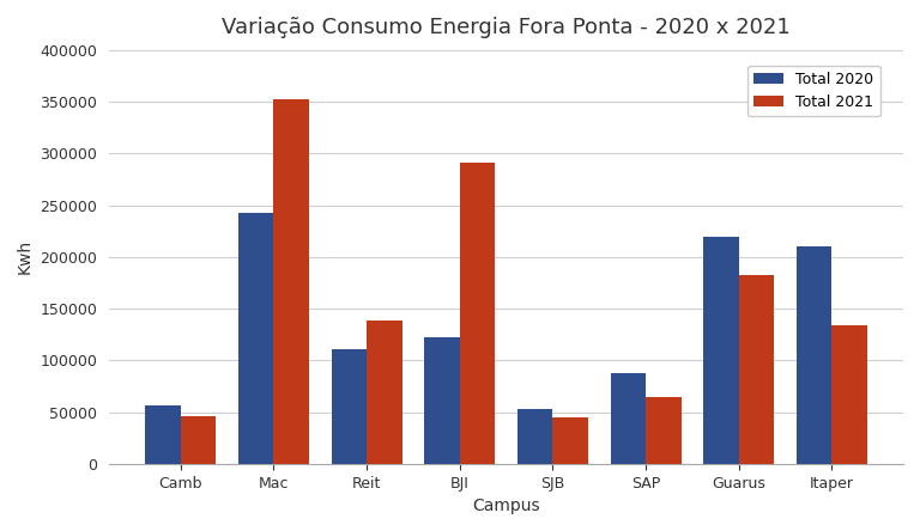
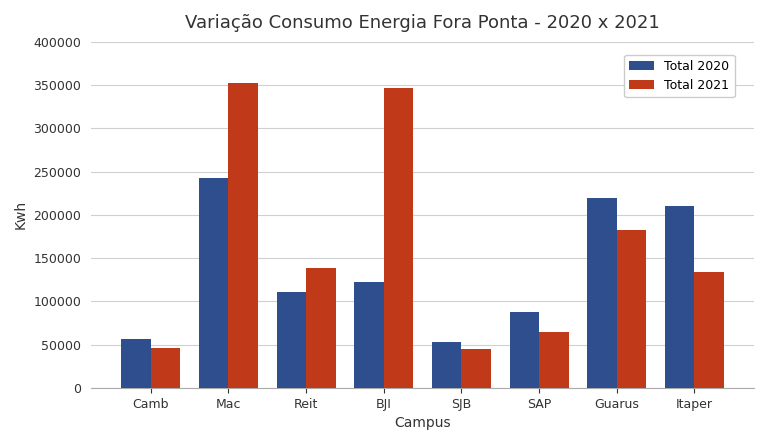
Total 2021/BJI: 291000 -> 346000
